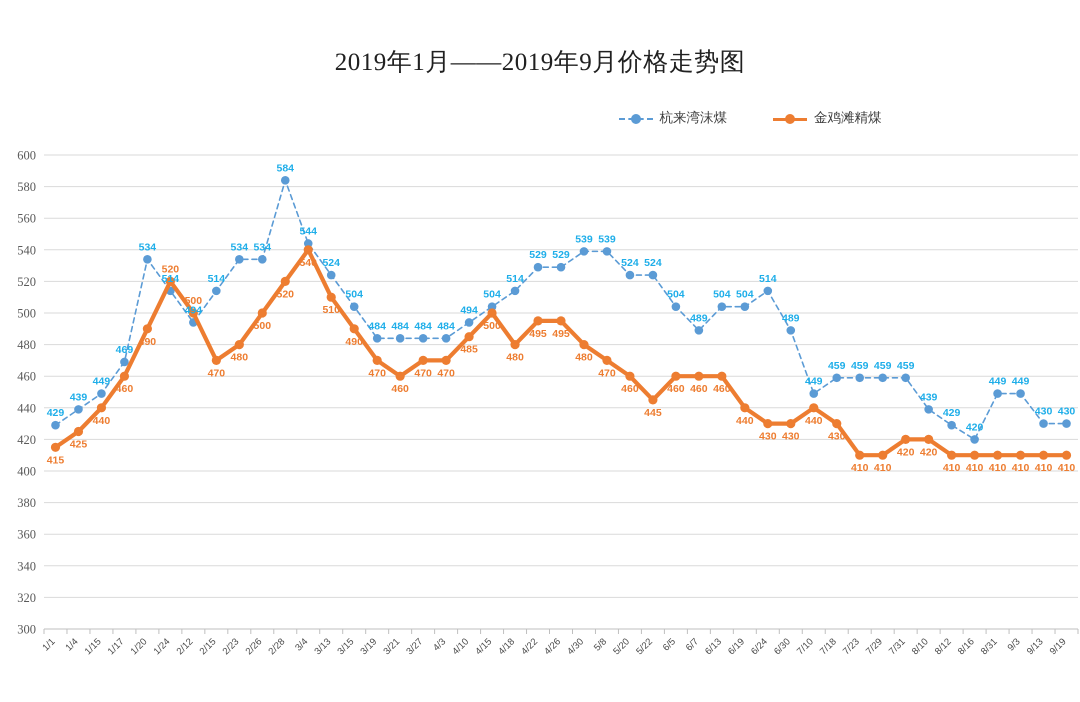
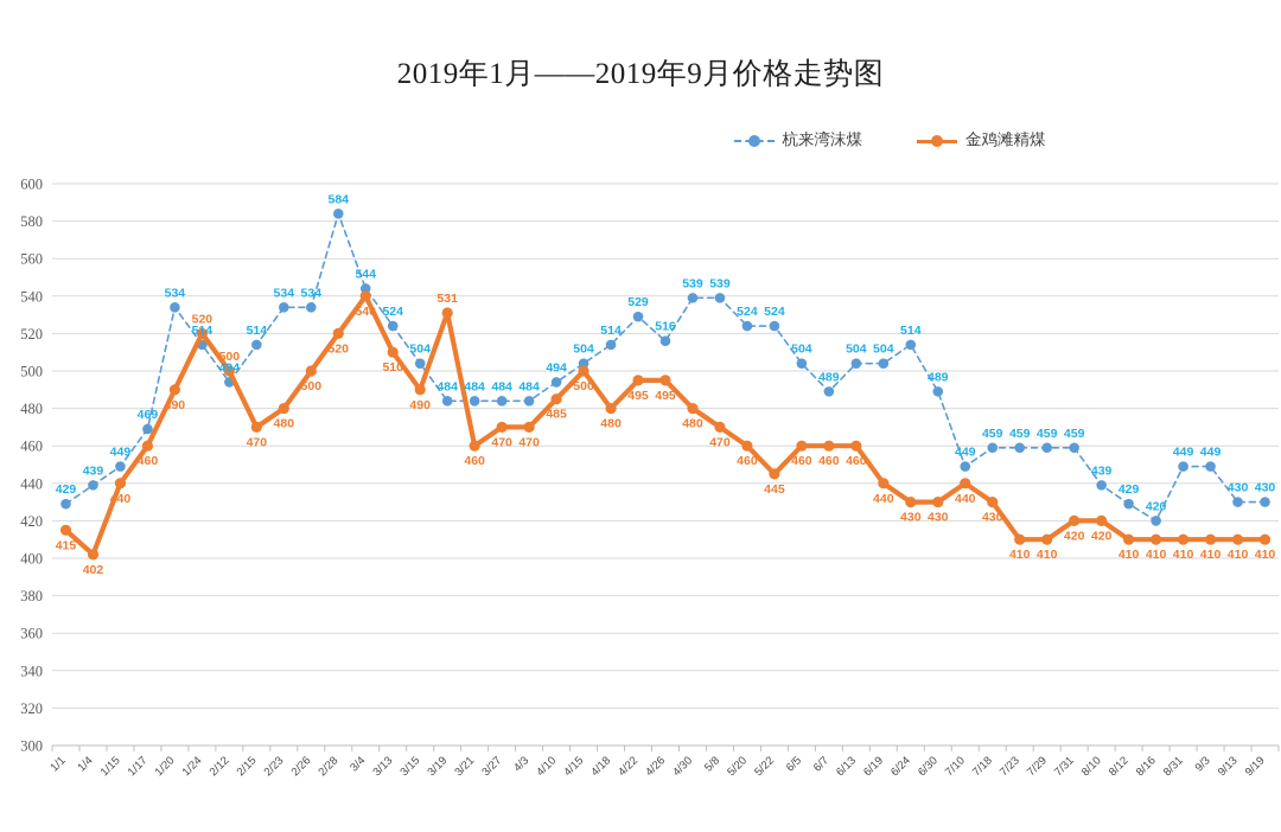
金鸡滩精煤/1/4: 425 -> 402
金鸡滩精煤/3/19: 470 -> 531
杭来湾沫煤/4/26: 529 -> 516
